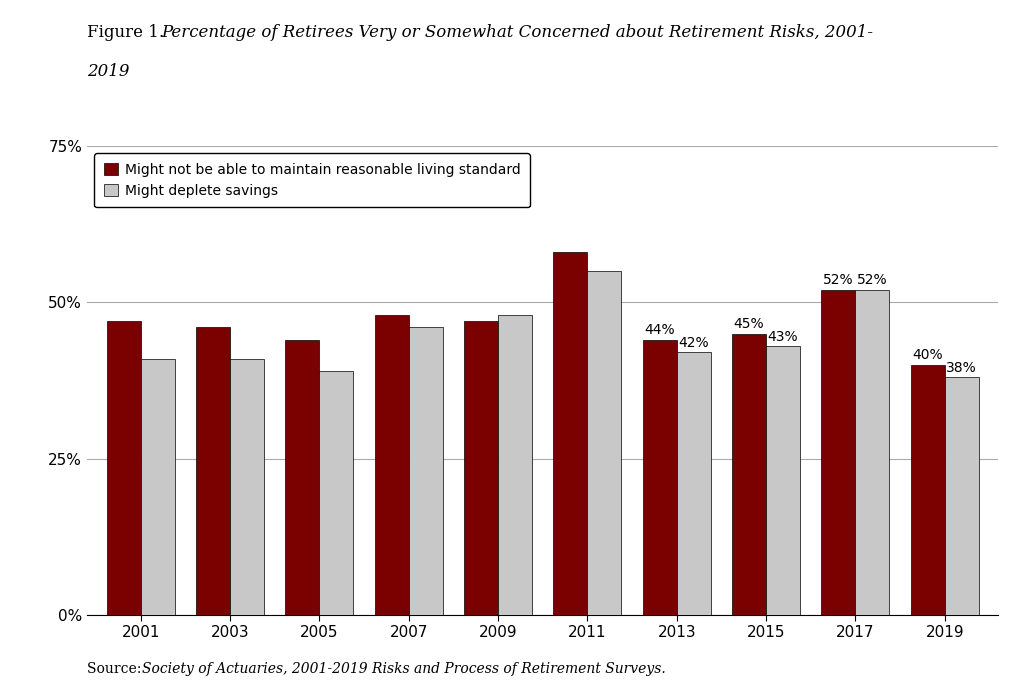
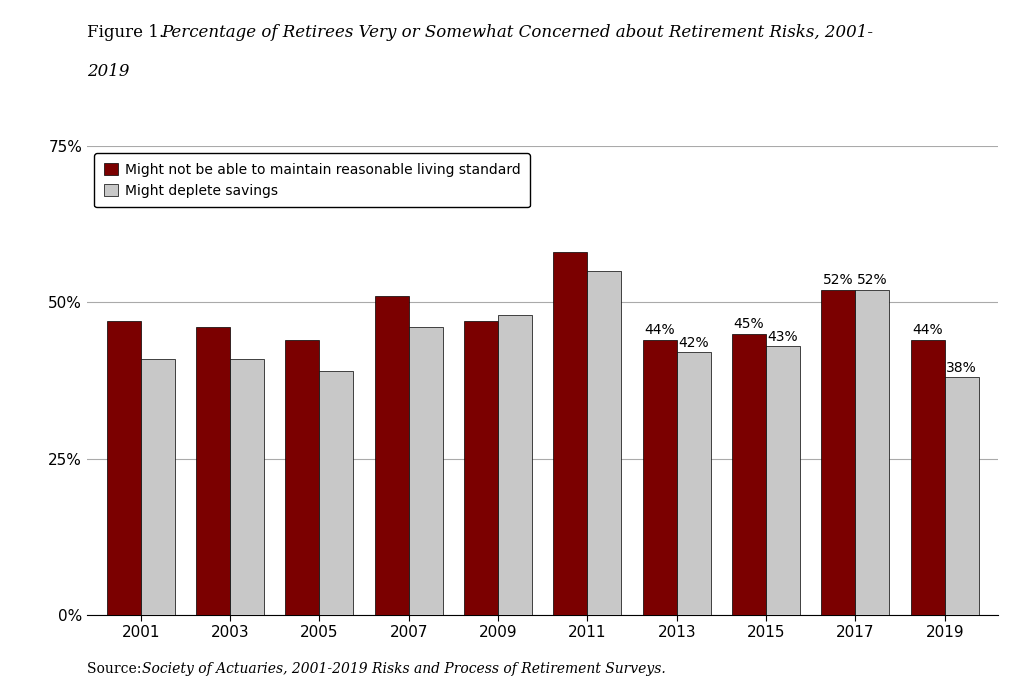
Might not be able to maintain reasonable living standard/2007: 48% -> 51%
Might not be able to maintain reasonable living standard/2019: 40% -> 44%
